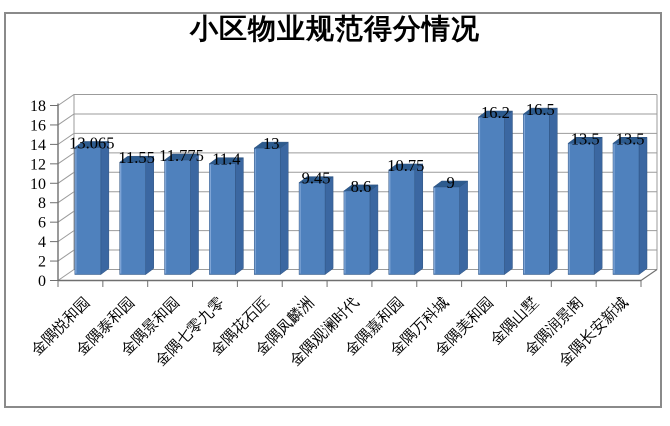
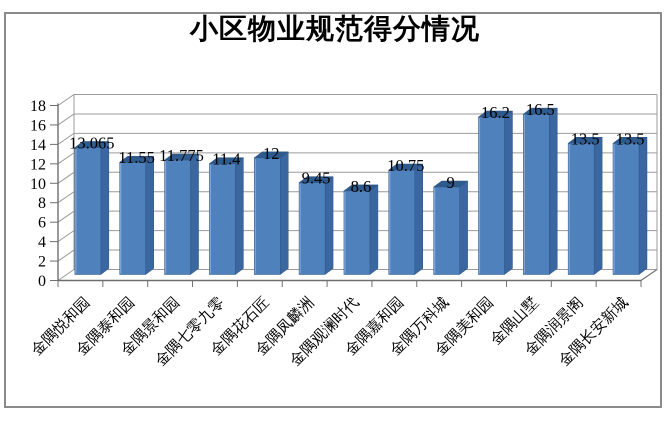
金隅花石匠: 13 -> 12
